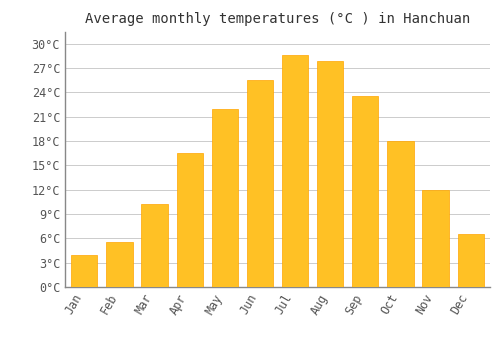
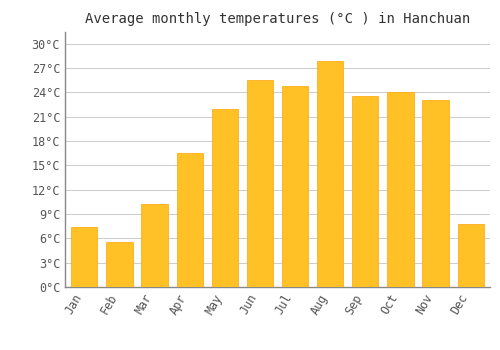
Jan: 4.0°C -> 7.4°C
Jul: 28.6°C -> 24.8°C
Oct: 18.0°C -> 24.0°C
Nov: 12.0°C -> 23.0°C
Dec: 6.5°C -> 7.8°C
